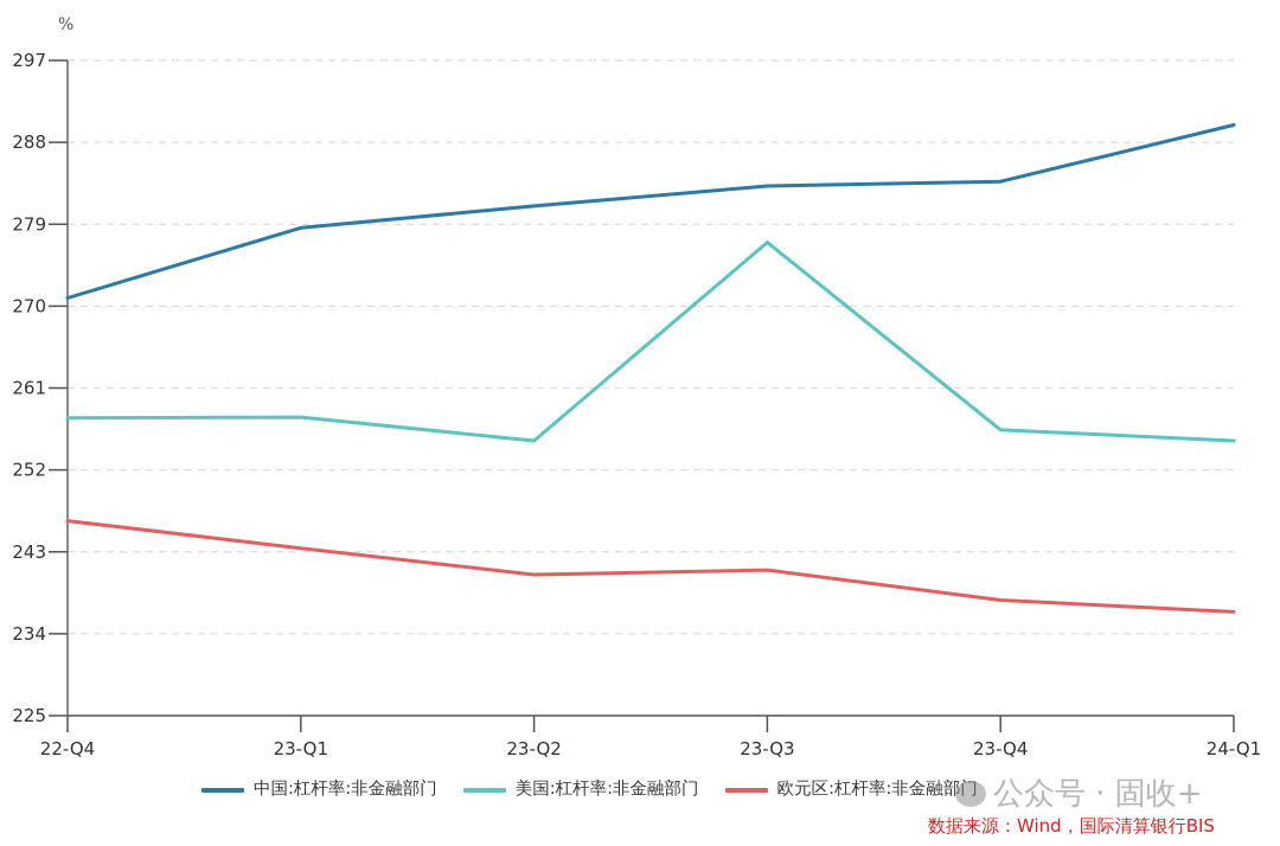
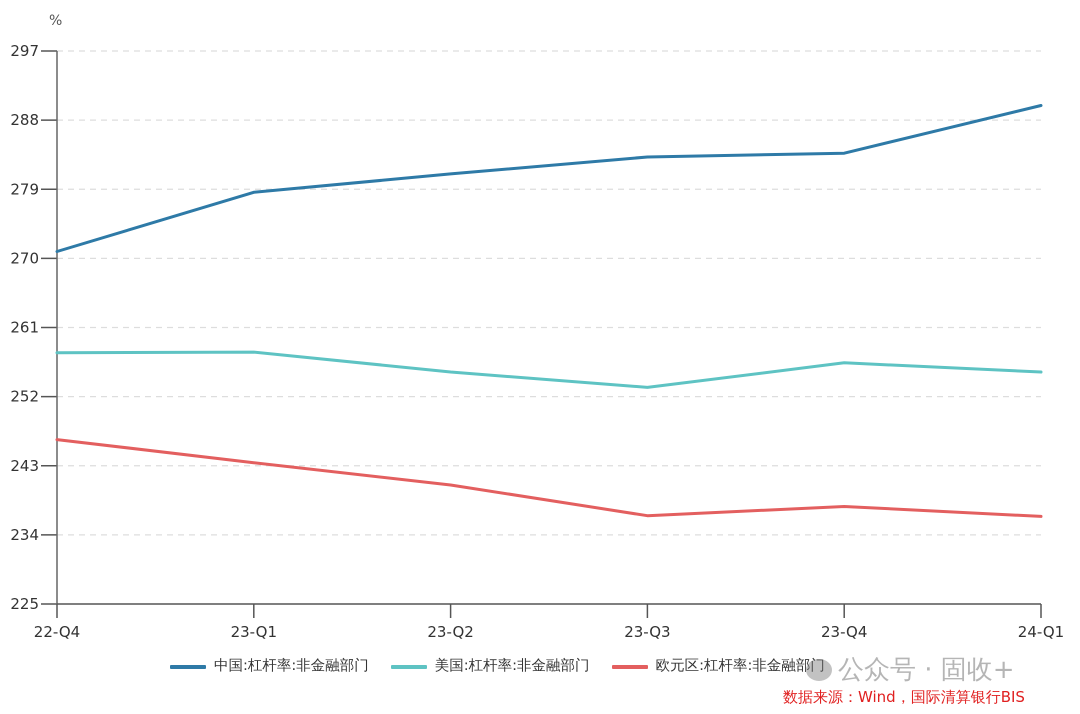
美国:杠杆率:非金融部门/23-Q3: 277 -> 253
欧元区:杠杆率:非金融部门/23-Q3: 241 -> 236
